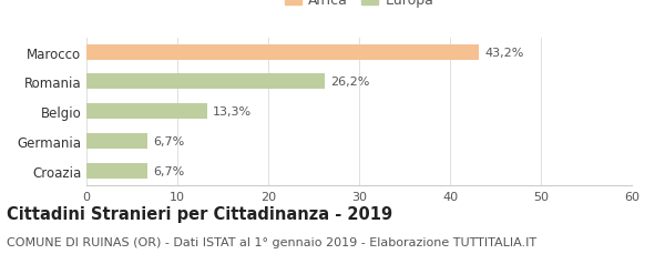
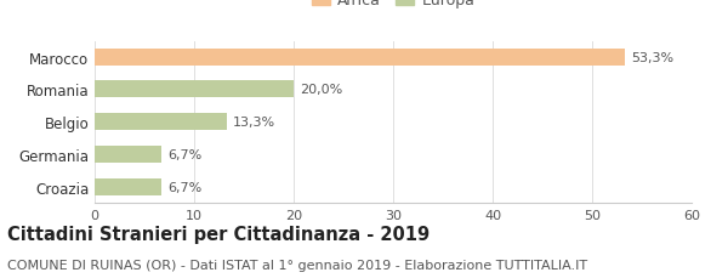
Marocco: 43,2% -> 53,3%
Romania: 26,2% -> 20,0%
